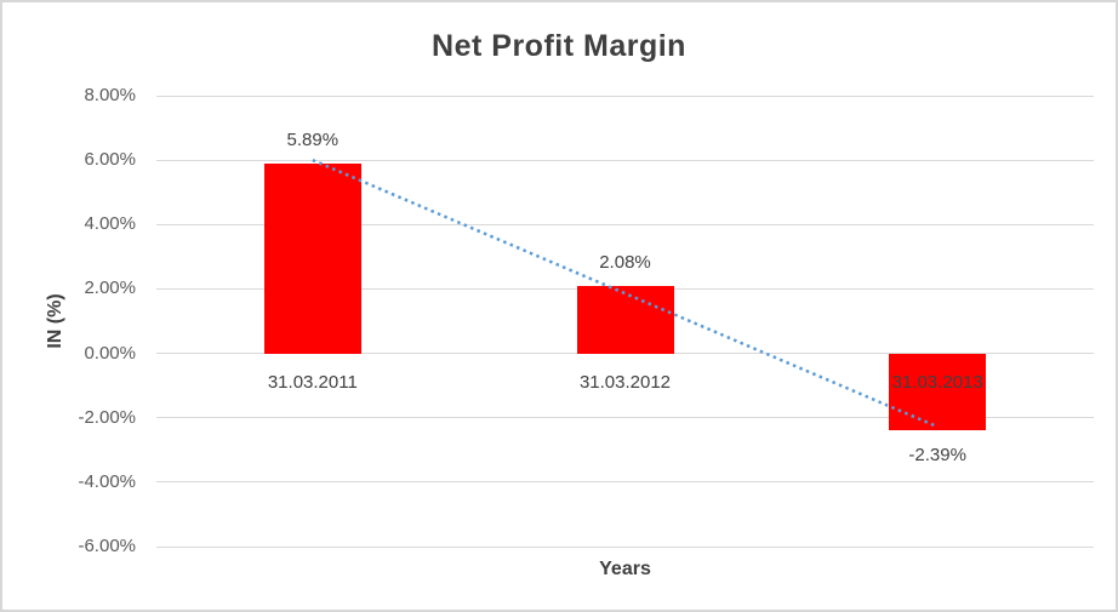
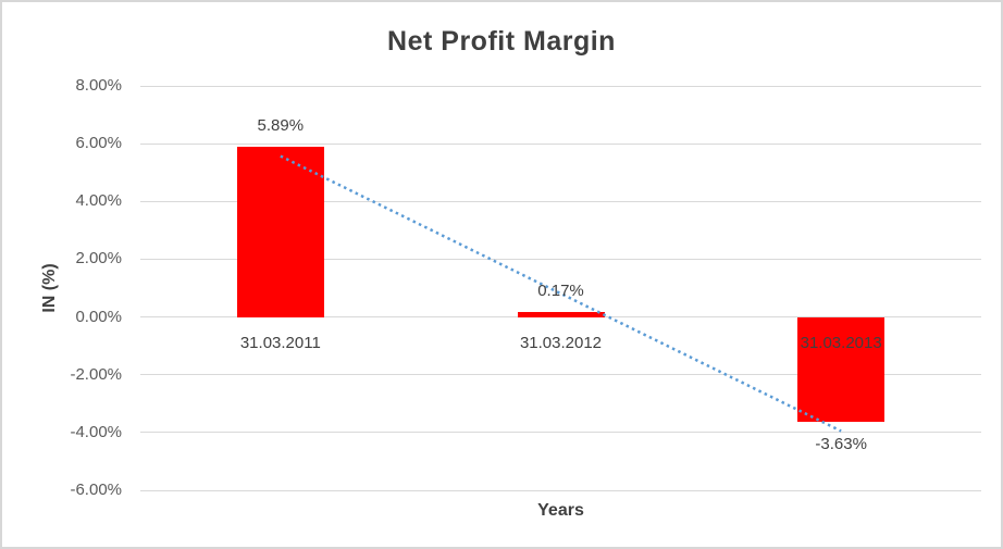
31.03.2012: 2.08% -> 0.17%
31.03.2013: -2.39% -> -3.63%
